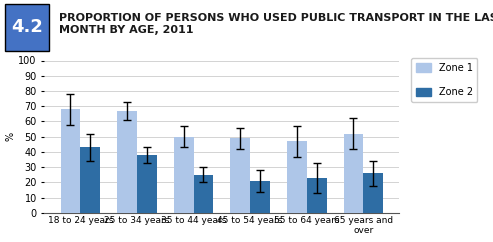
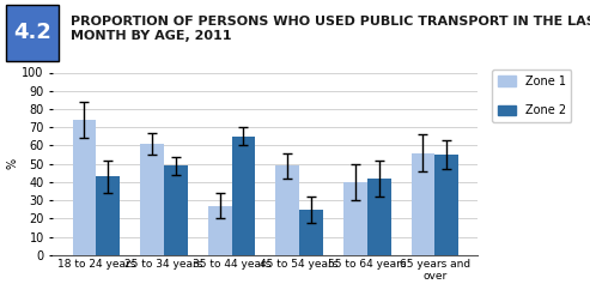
Zone 1/18 to 24 years: 68 -> 74
Zone 1/25 to 34 years: 67 -> 61
Zone 2/25 to 34 years: 38 -> 49
Zone 1/35 to 44 years: 50 -> 27
Zone 2/35 to 44 years: 25 -> 65
Zone 2/45 to 54 years: 21 -> 25
Zone 1/55 to 64 years: 47 -> 40
Zone 2/55 to 64 years: 23 -> 42
Zone 1/65 years and over: 52 -> 56
Zone 2/65 years and over: 26 -> 55
